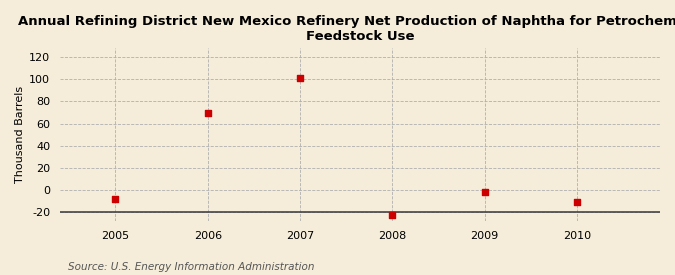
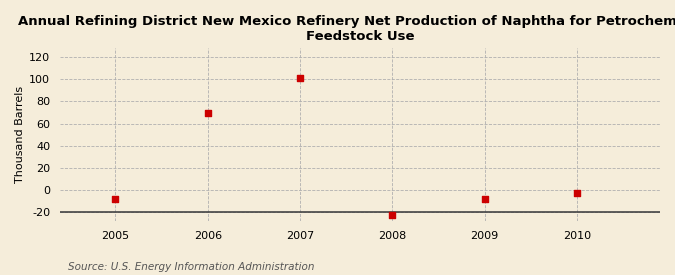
2009: -2 -> -8
2010: -11 -> -3
